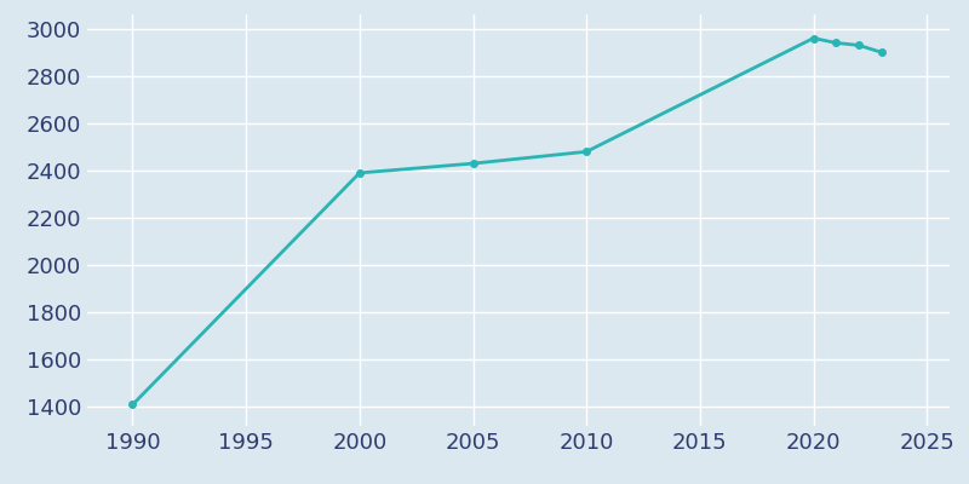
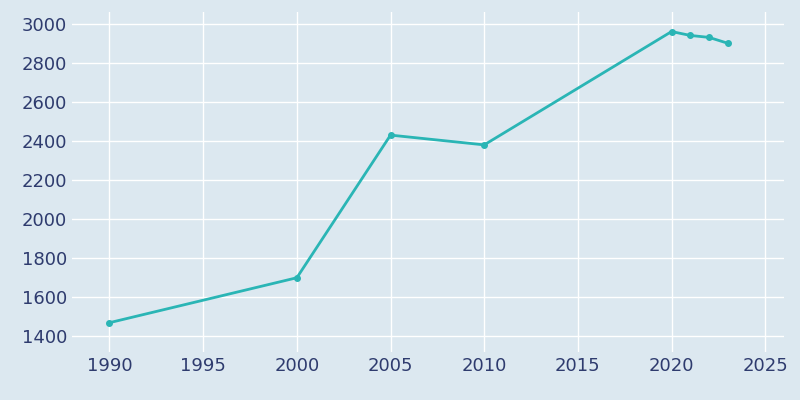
1990: 1410 -> 1470
2000: 2390 -> 1700
2010: 2480 -> 2380
